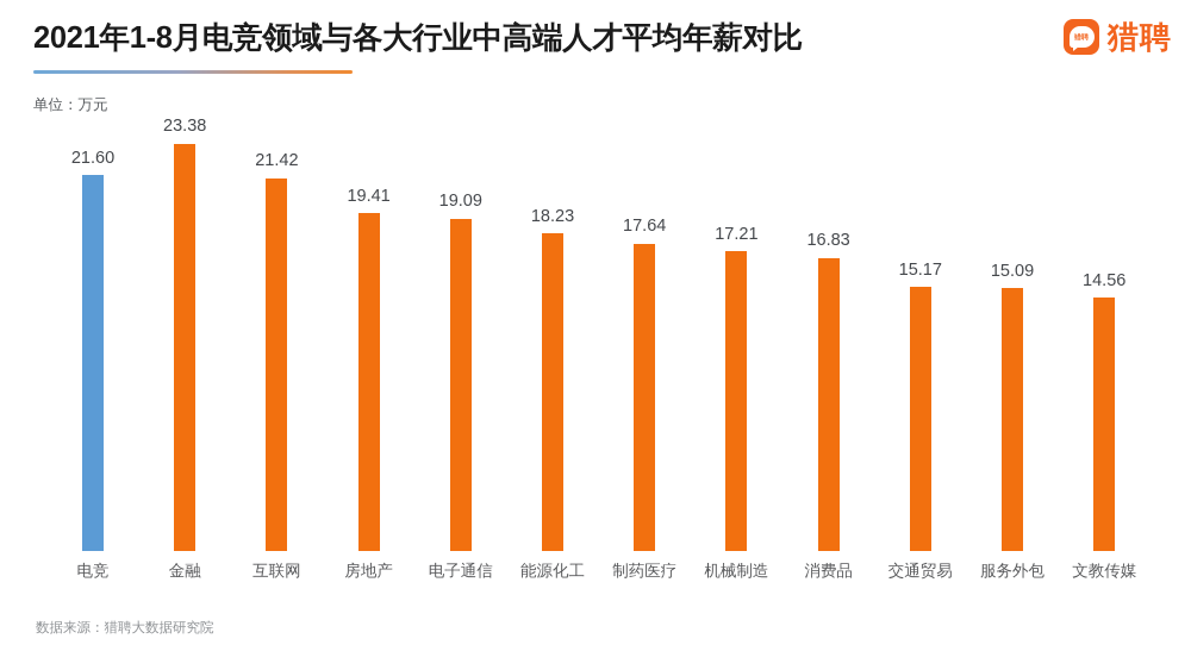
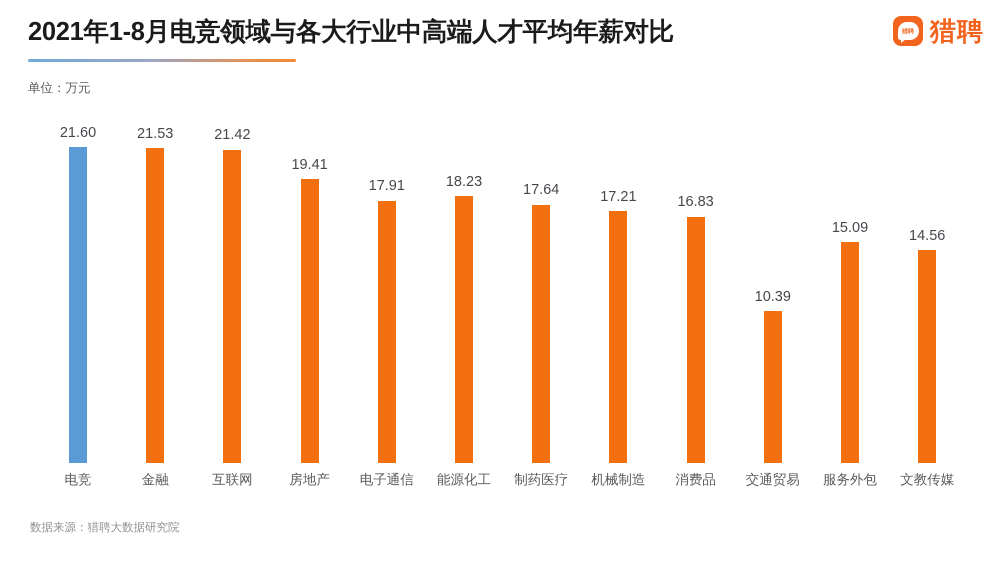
金融: 23.38 -> 21.53
电子通信: 19.09 -> 17.91
交通贸易: 15.17 -> 10.39
